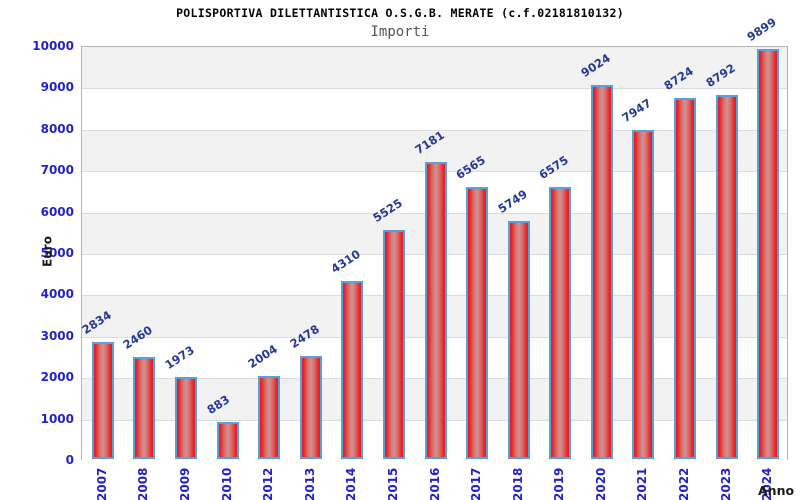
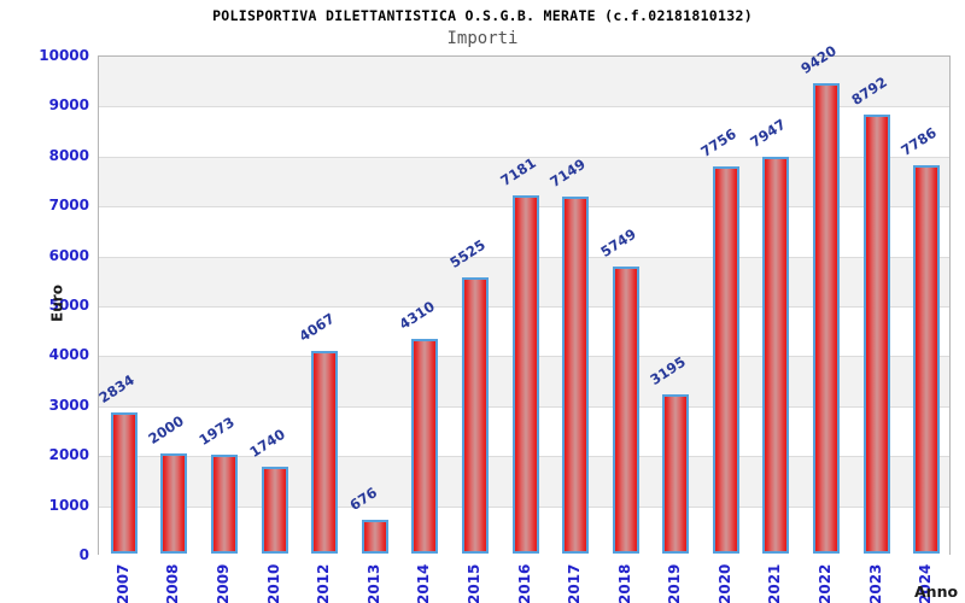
2008: 2460 -> 2000
2010: 883 -> 1740
2012: 2004 -> 4067
2013: 2478 -> 676
2017: 6565 -> 7149
2019: 6575 -> 3195
2020: 9024 -> 7756
2022: 8724 -> 9420
2024: 9899 -> 7786
